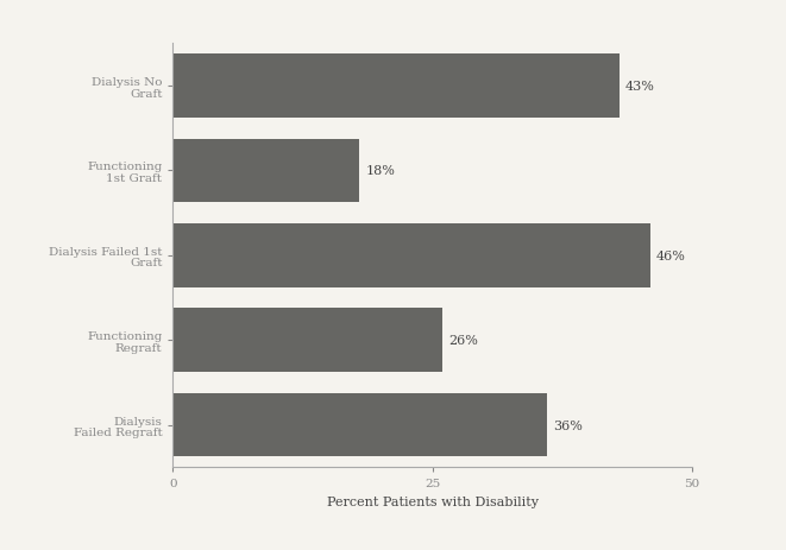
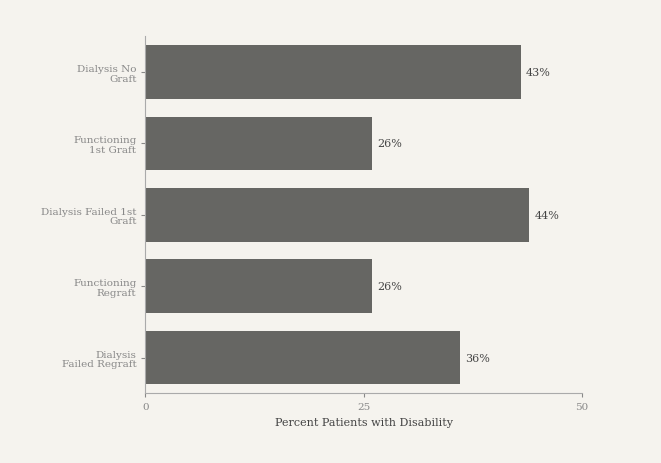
Functioning 1st Graft: 18% -> 26%
Dialysis Failed 1st Graft: 46% -> 44%
